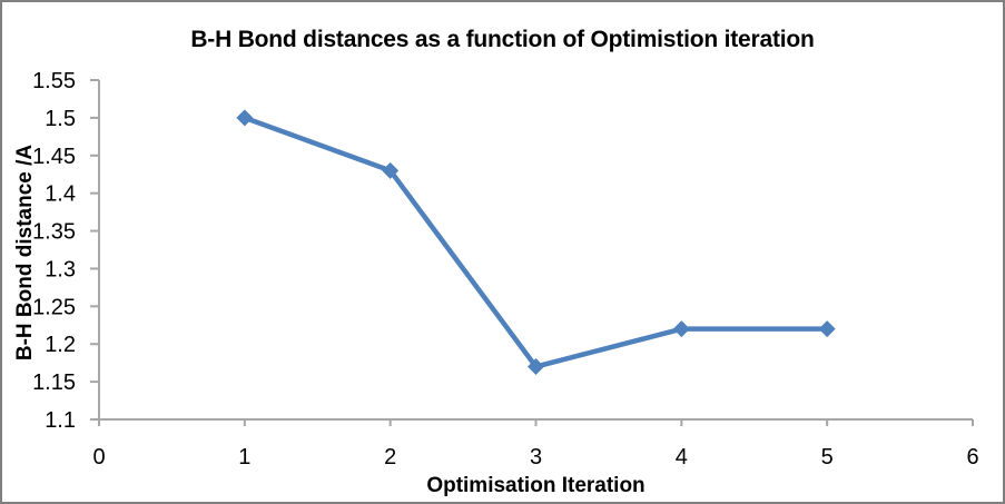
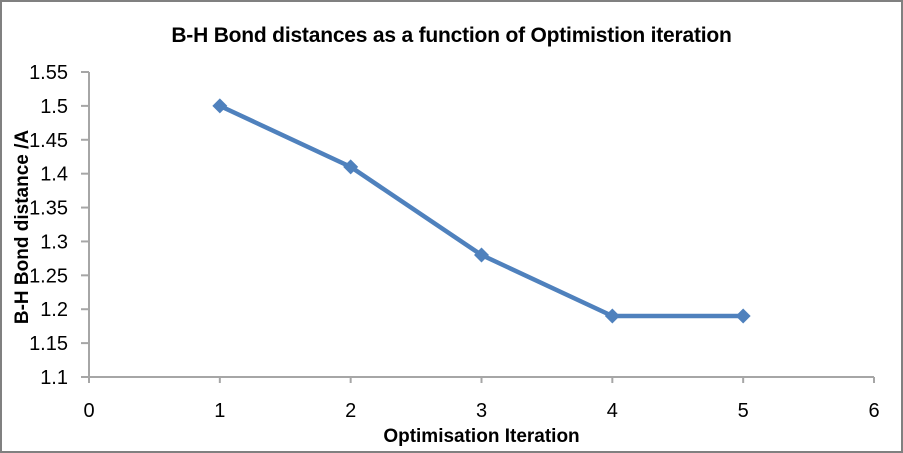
2: 1.43 -> 1.41
3: 1.17 -> 1.28
4: 1.22 -> 1.19
5: 1.22 -> 1.19
